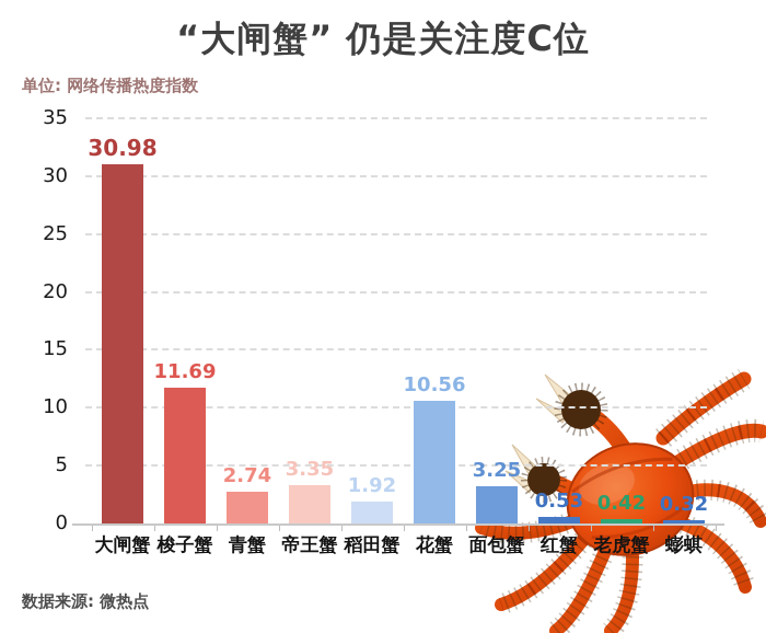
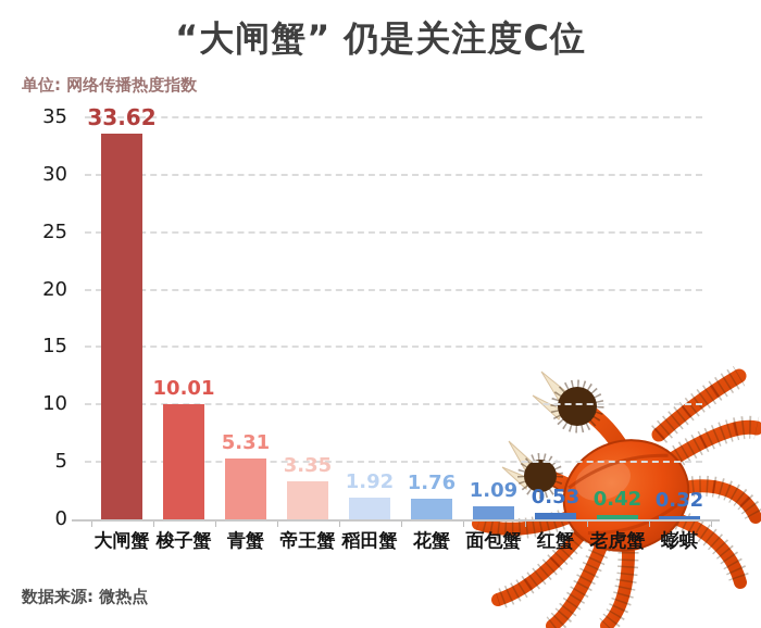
大闸蟹: 30.98 -> 33.62
梭子蟹: 11.69 -> 10.01
青蟹: 2.74 -> 5.31
花蟹: 10.56 -> 1.76
面包蟹: 3.25 -> 1.09
